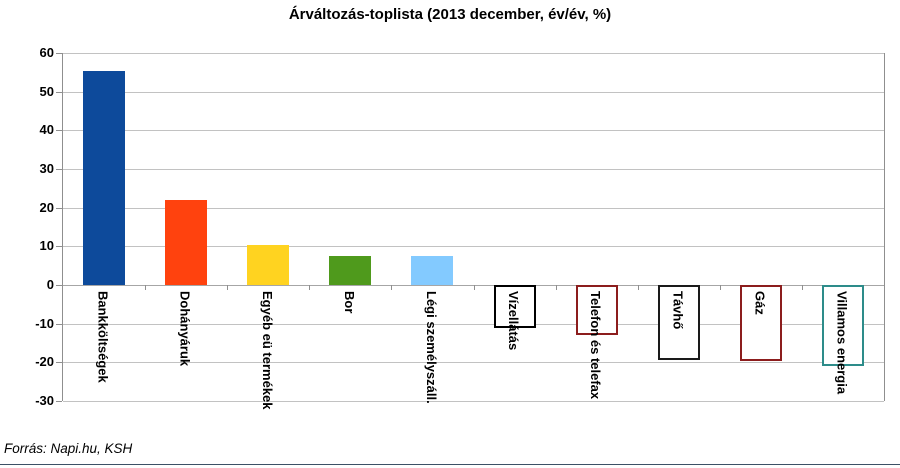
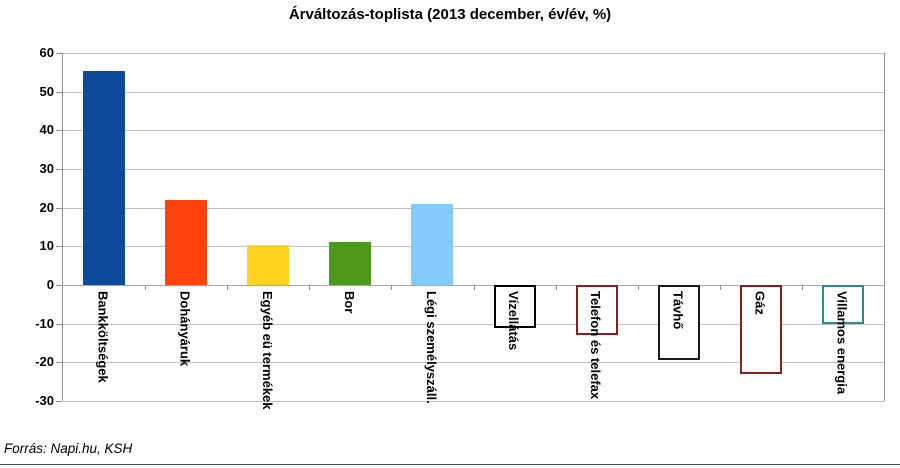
Bor: 7 -> 11
Légi személyszáll.: 7 -> 21
Gáz: -20 -> -23
Villamos energia: -21 -> -10
